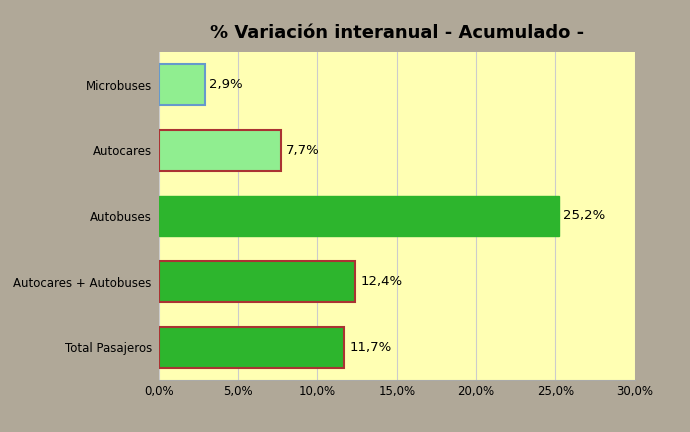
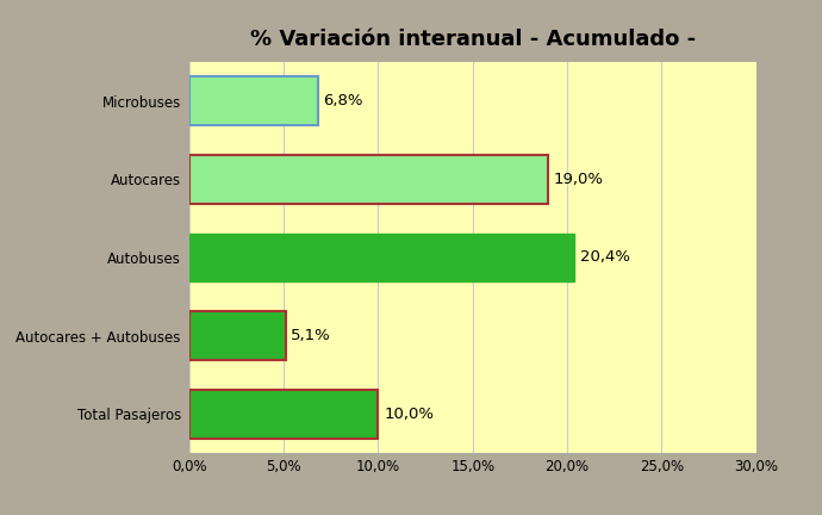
Microbuses: 2,9% -> 6,8%
Autocares: 7,7% -> 19,0%
Autobuses: 25,2% -> 20,4%
Autocares + Autobuses: 12,4% -> 5,1%
Total Pasajeros: 11,7% -> 10,0%
